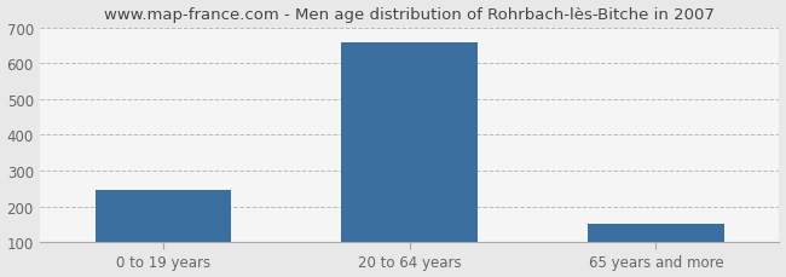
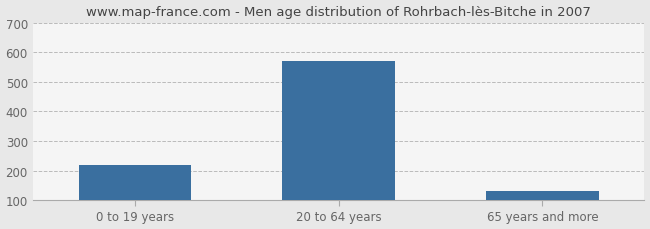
0 to 19 years: 247 -> 220
20 to 64 years: 660 -> 570
65 years and more: 150 -> 130
